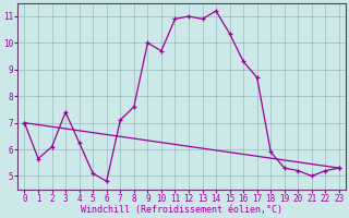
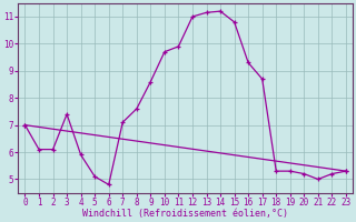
1: 5.65 -> 6.10
4: 6.25 -> 5.90
9: 10.00 -> 8.60
11: 10.90 -> 9.90
13: 10.90 -> 11.15
15: 10.35 -> 10.80
18: 5.90 -> 5.30
